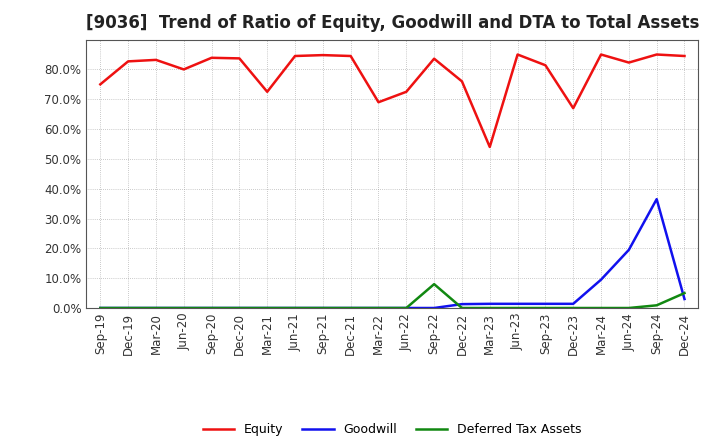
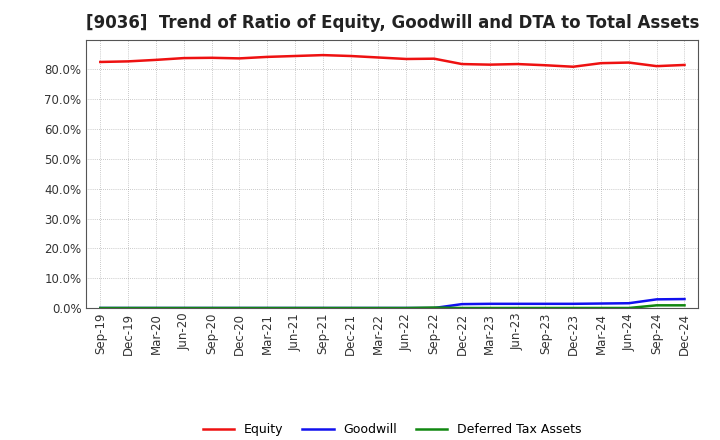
Equity/Sep-19: 75.0% -> 82.5%
Equity/Jun-20: 80.0% -> 83.8%
Equity/Mar-21: 72.5% -> 84.2%
Equity/Mar-22: 69.0% -> 84.0%
Equity/Jun-22: 72.5% -> 83.5%
Deferred Tax Assets/Sep-22: 8.0% -> 0.1%
Equity/Dec-22: 76.0% -> 81.8%
Equity/Mar-23: 54.0% -> 81.6%
Equity/Jun-23: 85.0% -> 81.8%
Equity/Dec-23: 67.0% -> 80.9%
Equity/Mar-24: 85.0% -> 82.1%
Goodwill/Mar-24: 9.5% -> 1.5%
Goodwill/Jun-24: 19.5% -> 1.6%
Equity/Sep-24: 85.0% -> 81.1%
Goodwill/Sep-24: 36.5% -> 2.9%
Equity/Dec-24: 84.5% -> 81.5%
Deferred Tax Assets/Dec-24: 5.0% -> 0.9%
